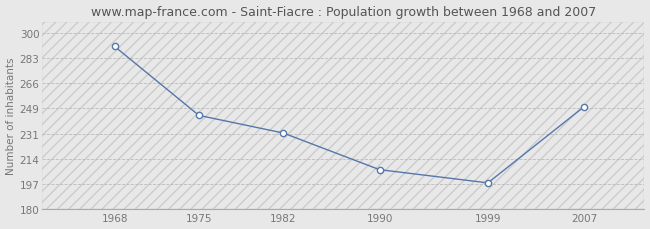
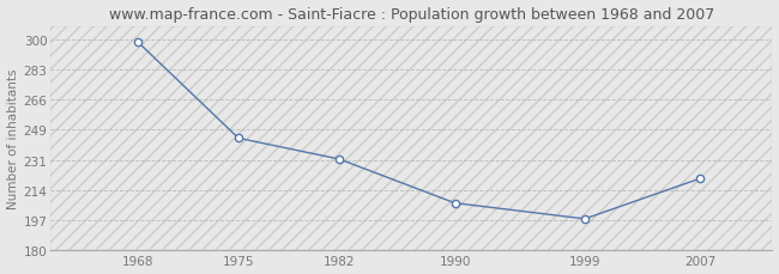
1968: 291 -> 299
2007: 250 -> 221
